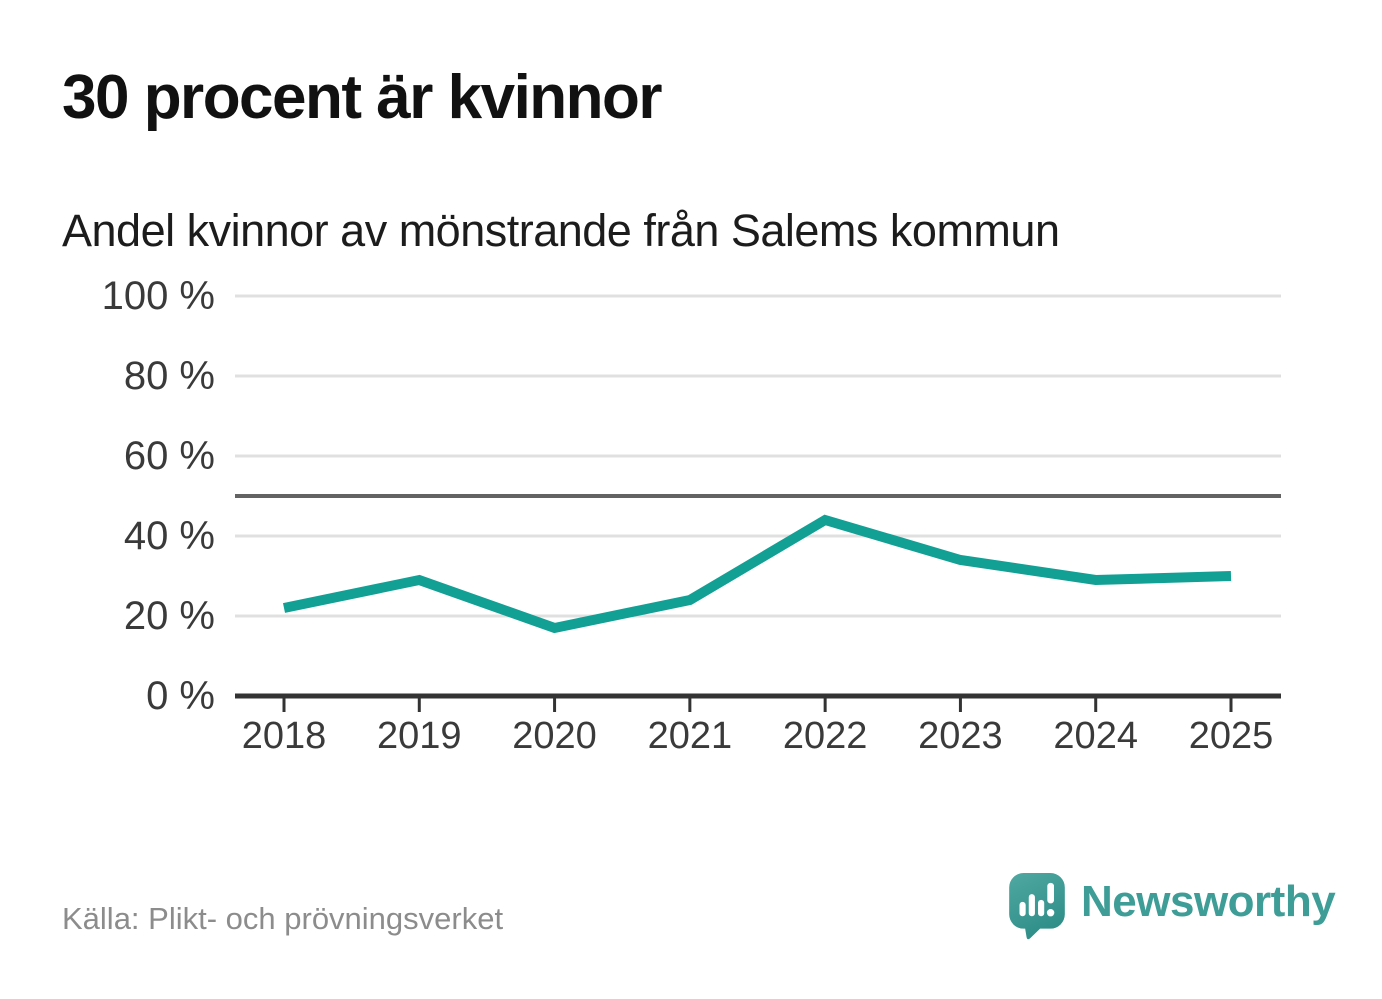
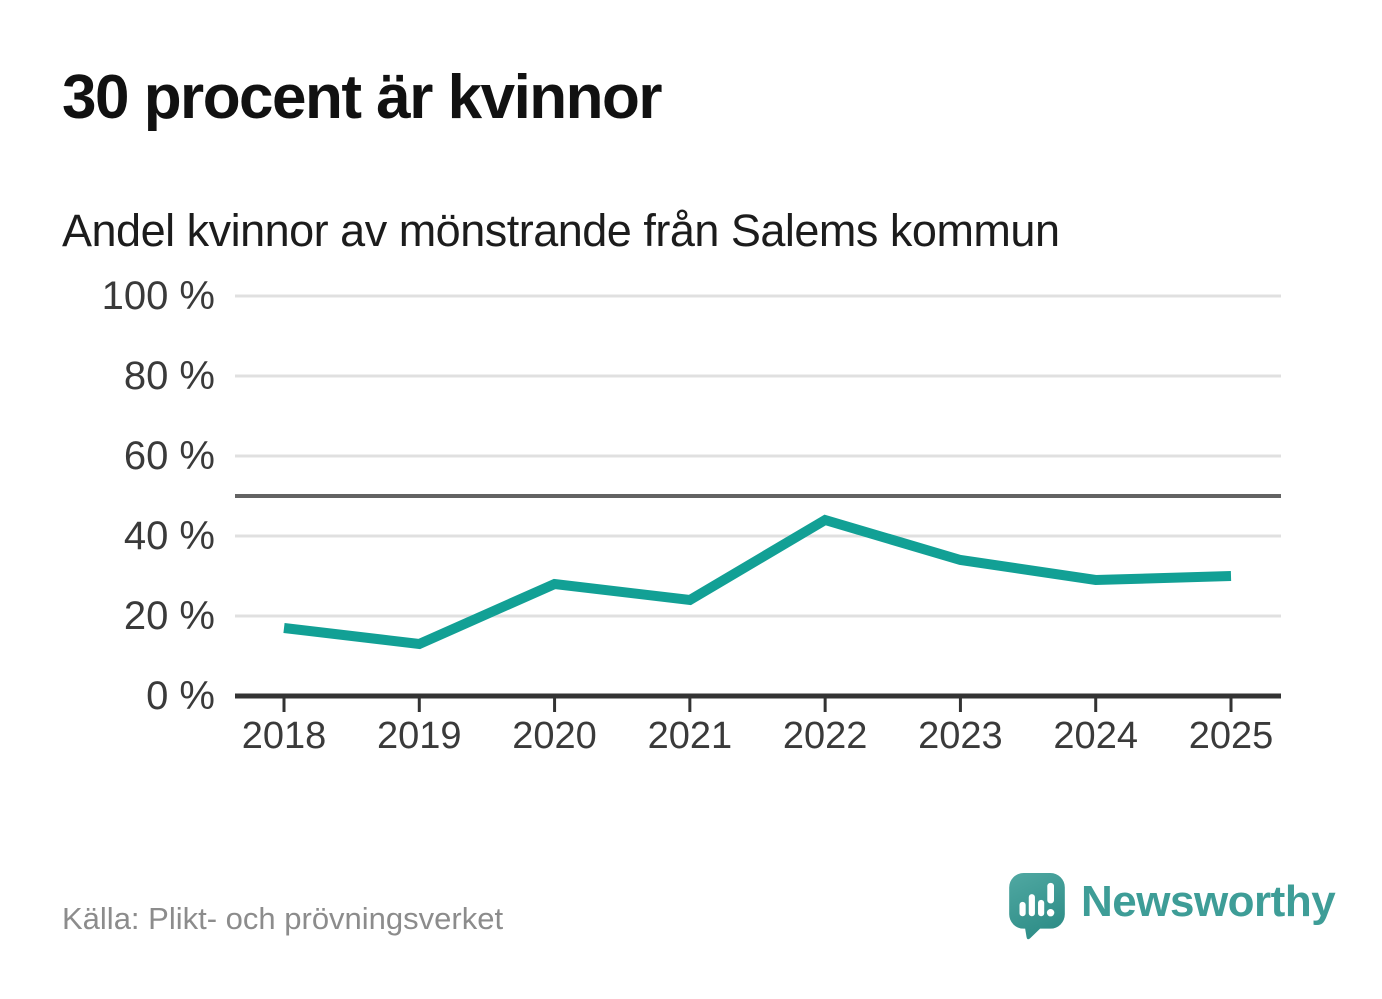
2018: 22% -> 17%
2019: 29% -> 13%
2020: 17% -> 28%
